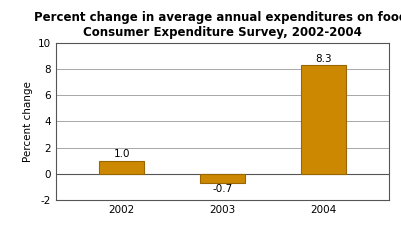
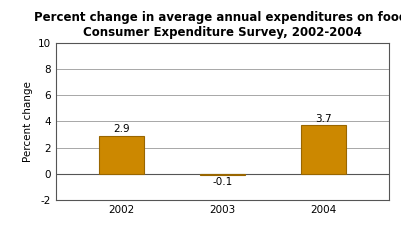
2002: 1.0 -> 2.9
2003: -0.7 -> -0.1
2004: 8.3 -> 3.7
